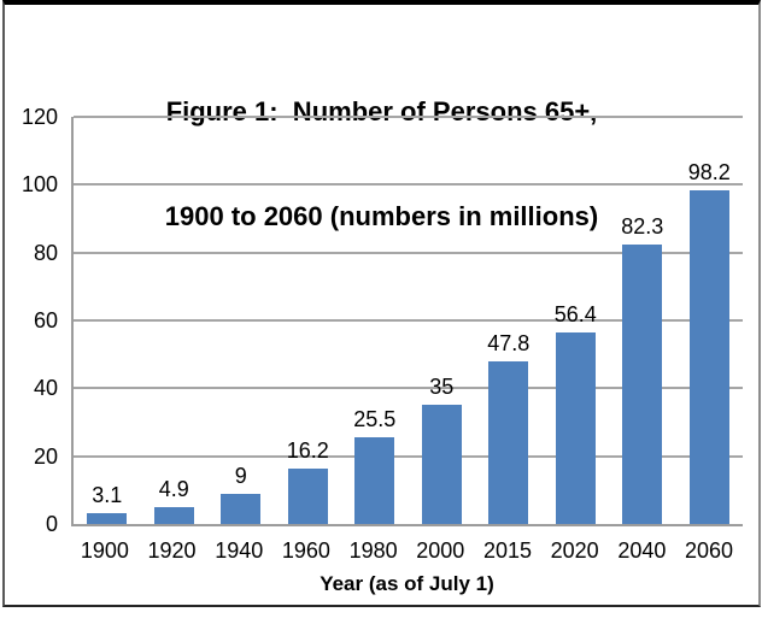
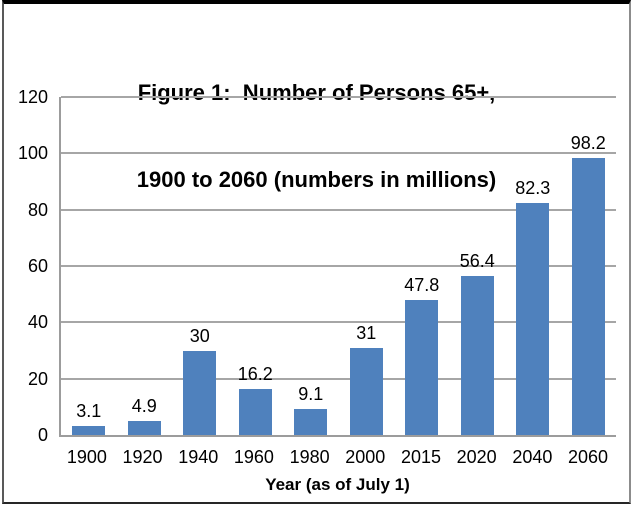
1940: 9 -> 30
1980: 25.5 -> 9.1
2000: 35 -> 31
